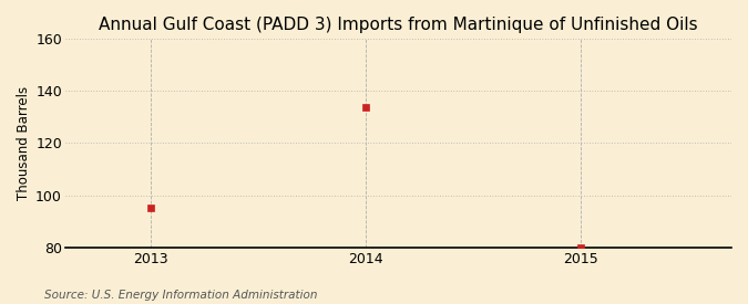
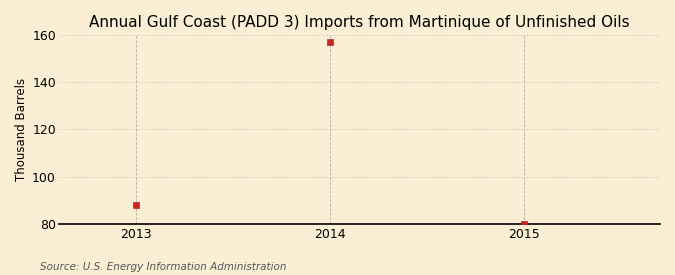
2013: 95 -> 88
2014: 134 -> 157
